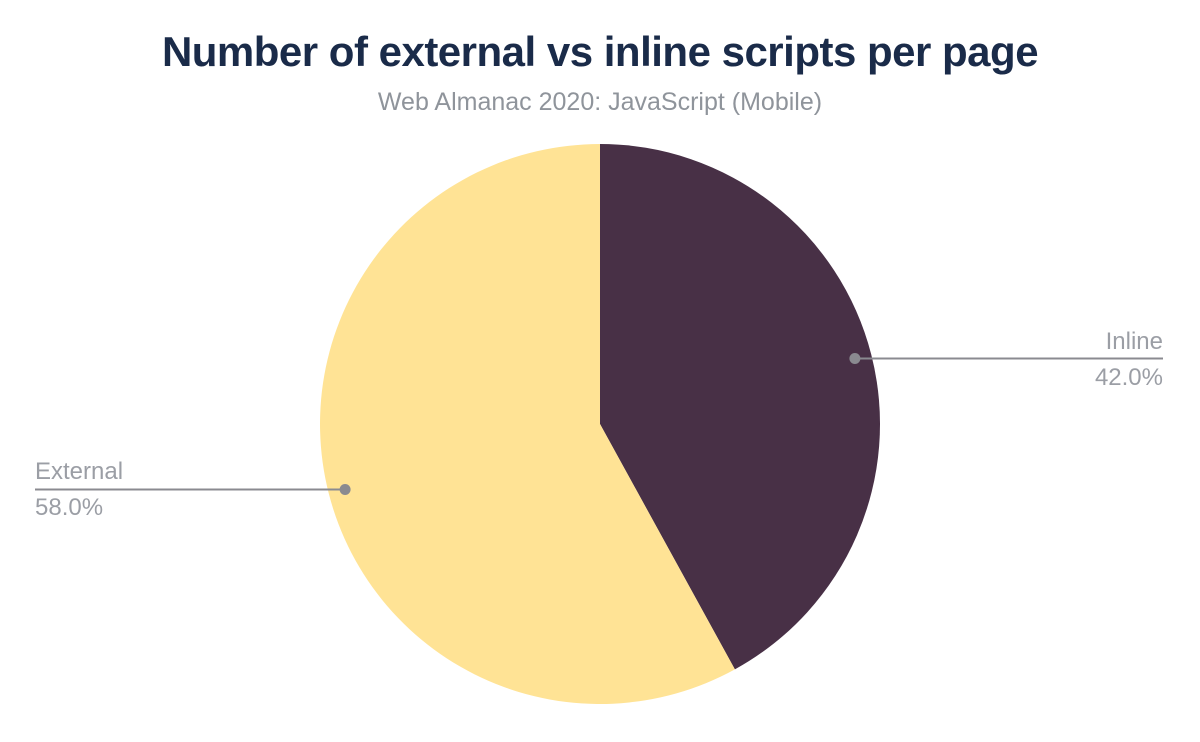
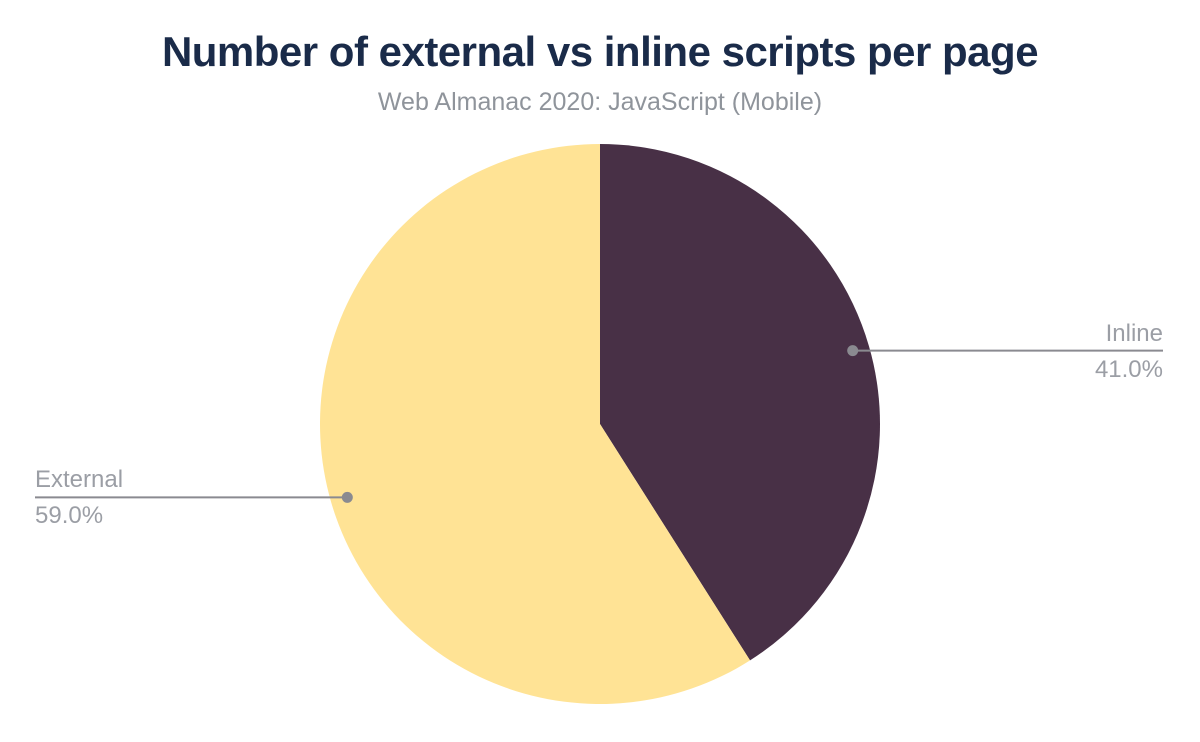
Inline: 42.0% -> 41.0%
External: 58.0% -> 59.0%
